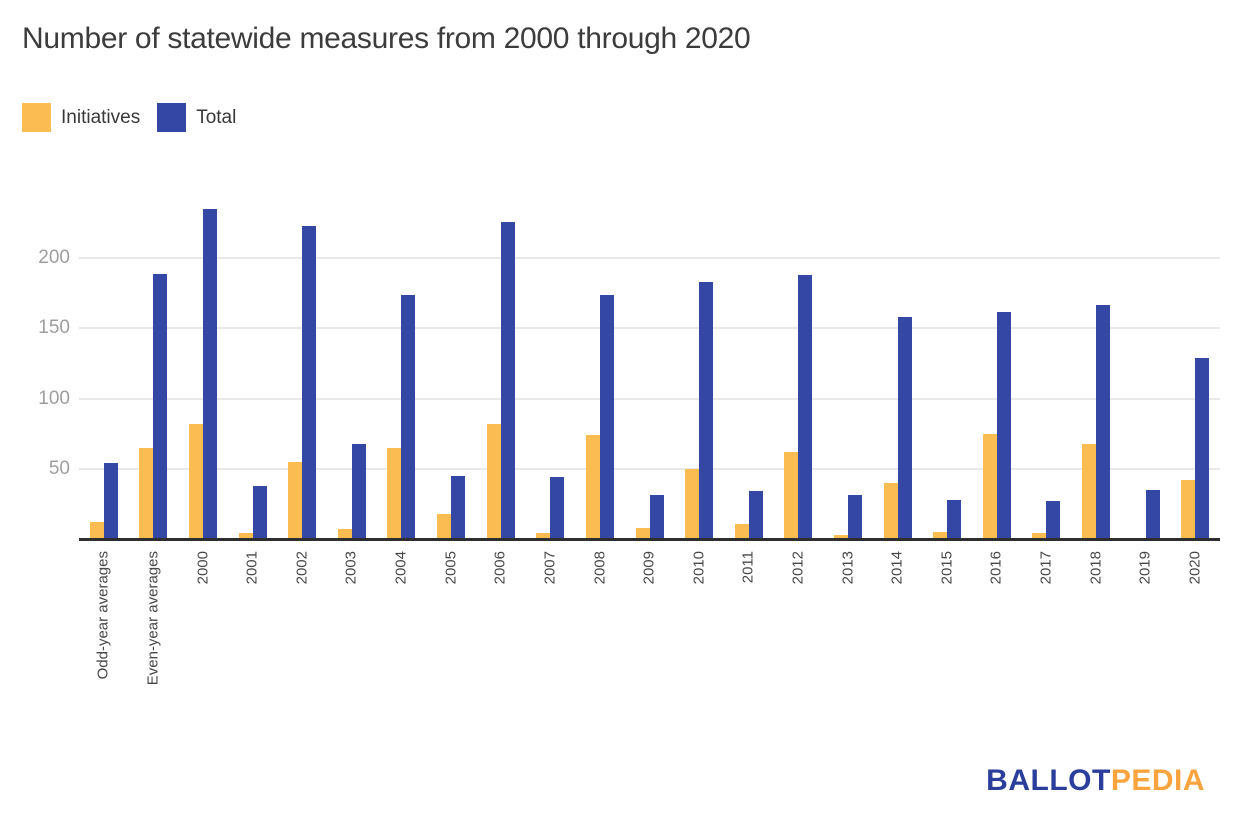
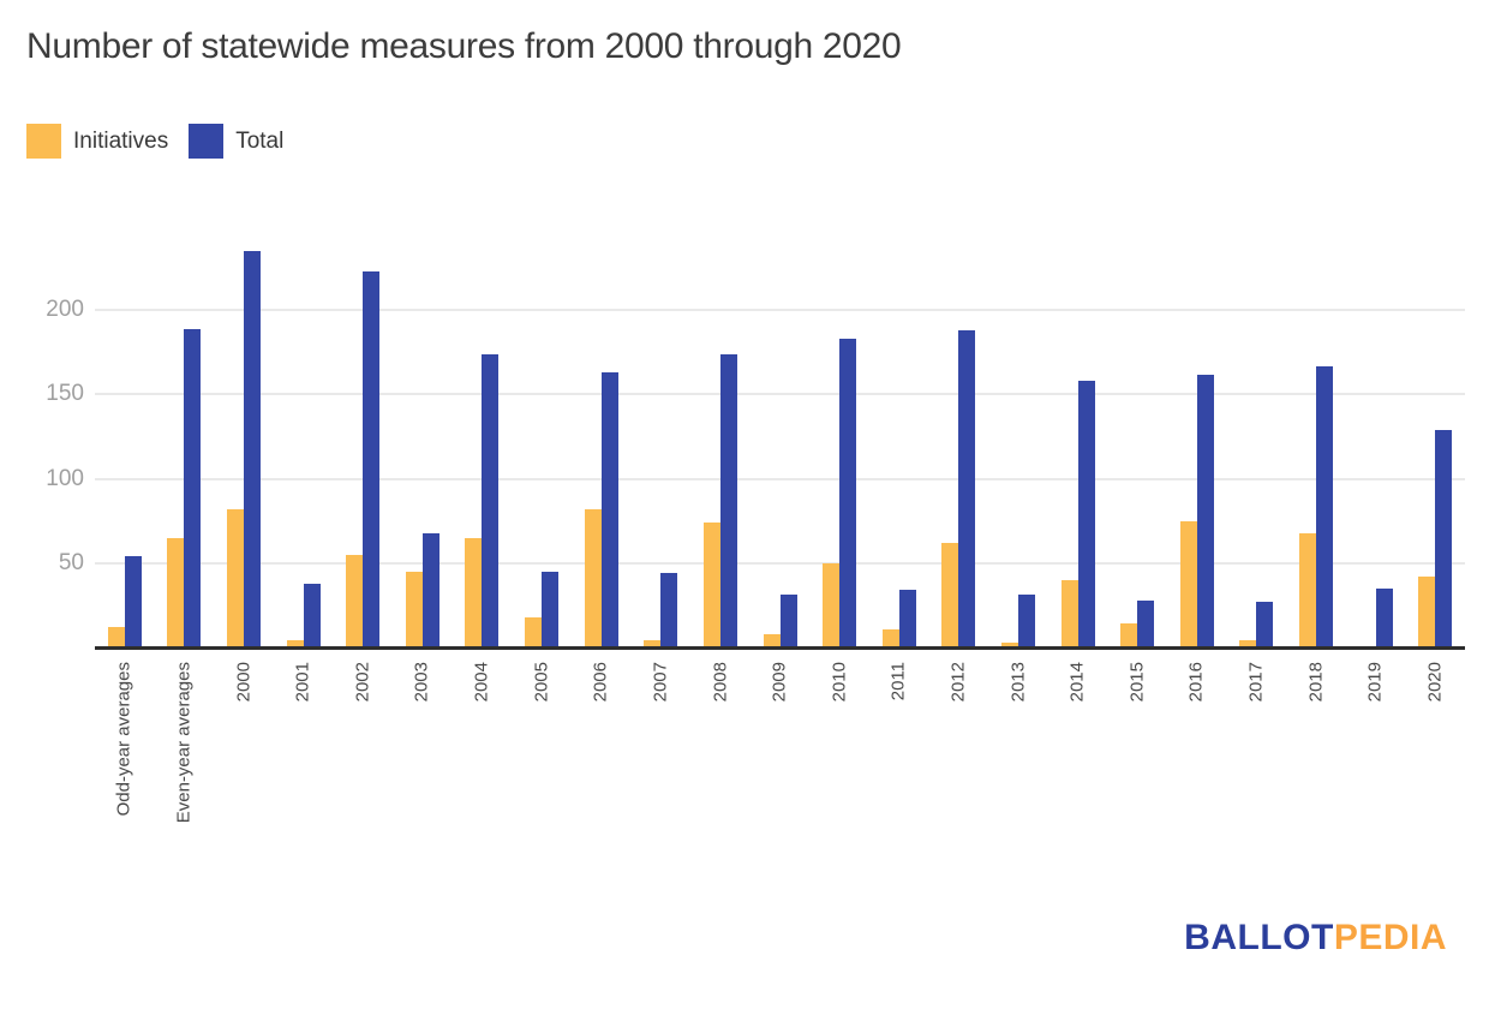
Initiatives/2003: 7 -> 45
Total/2006: 226 -> 163
Initiatives/2015: 5 -> 14
